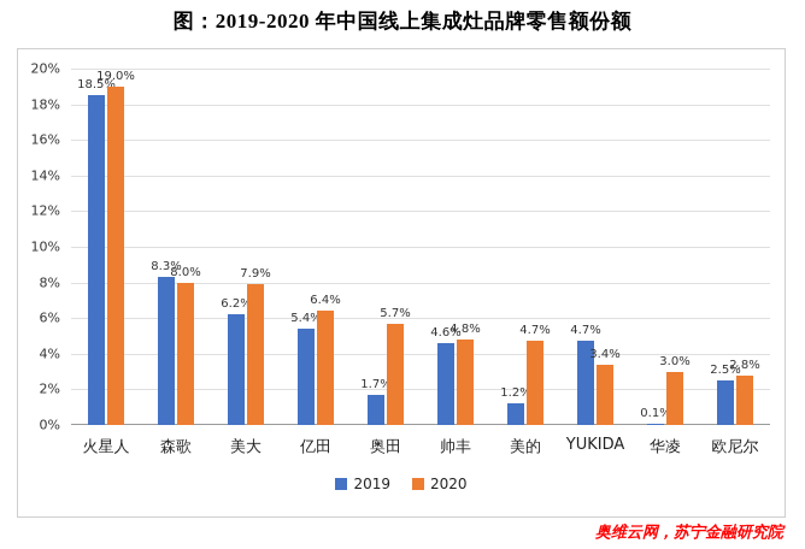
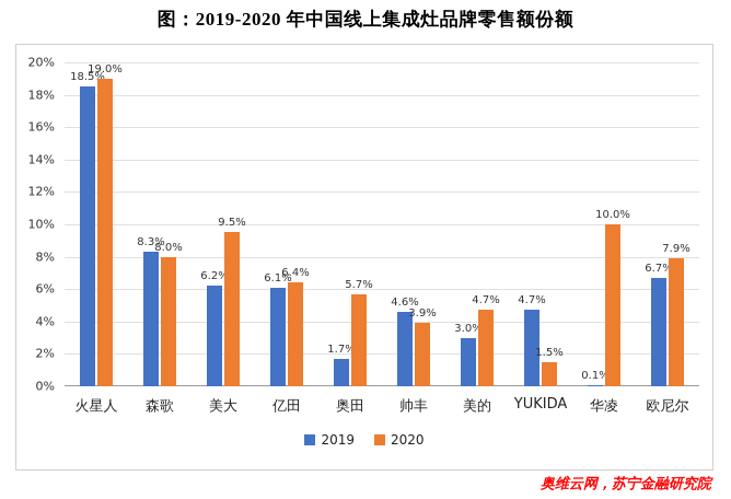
2020/美大: 7.9% -> 9.5%
2019/亿田: 5.4% -> 6.1%
2020/帅丰: 4.8% -> 3.9%
2019/美的: 1.2% -> 3.0%
2020/YUKIDA: 3.4% -> 1.5%
2020/华凌: 3.0% -> 10.0%
2019/欧尼尔: 2.5% -> 6.7%
2020/欧尼尔: 2.8% -> 7.9%
